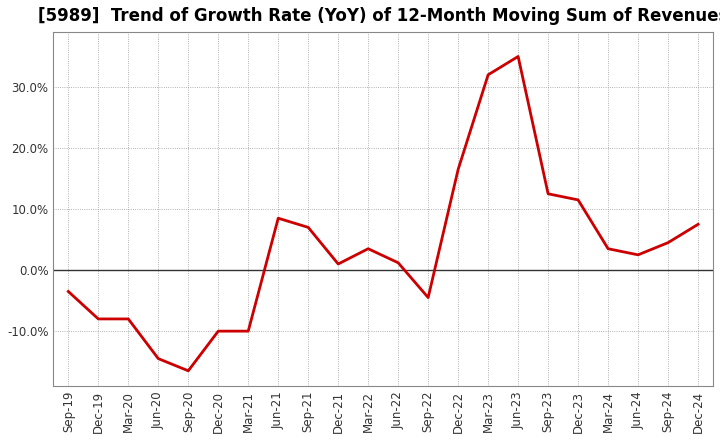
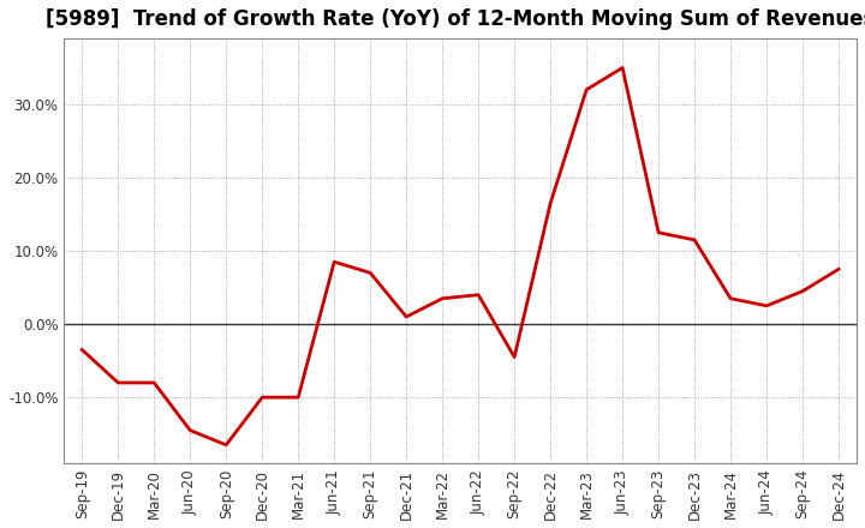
Jun-22: 1.2% -> 4.0%
